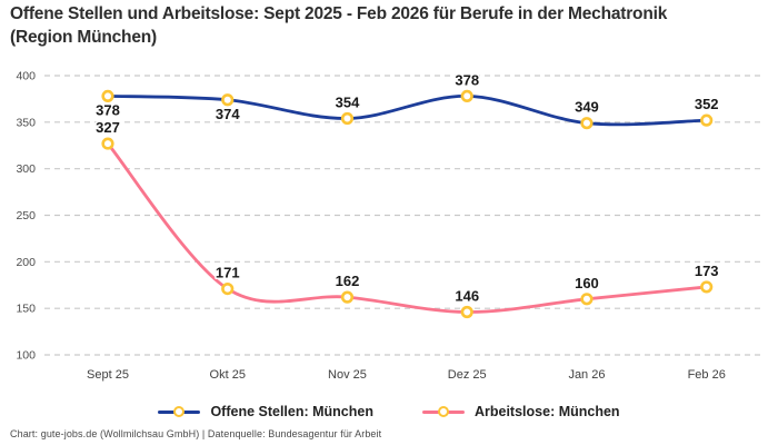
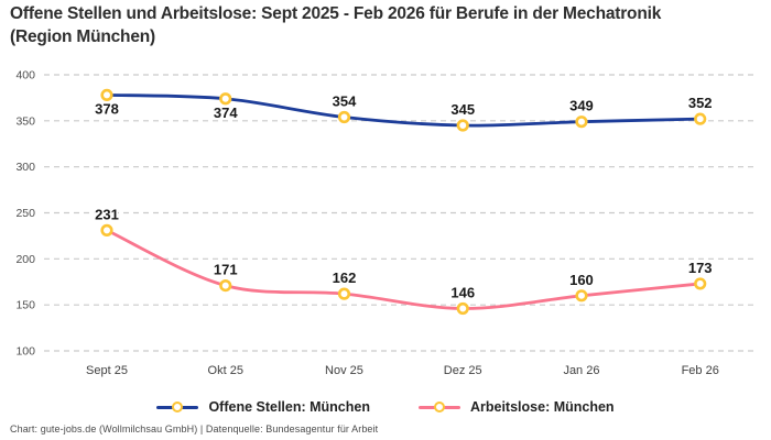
Arbeitslose: München/Sept 25: 327 -> 231
Offene Stellen: München/Dez 25: 378 -> 345
